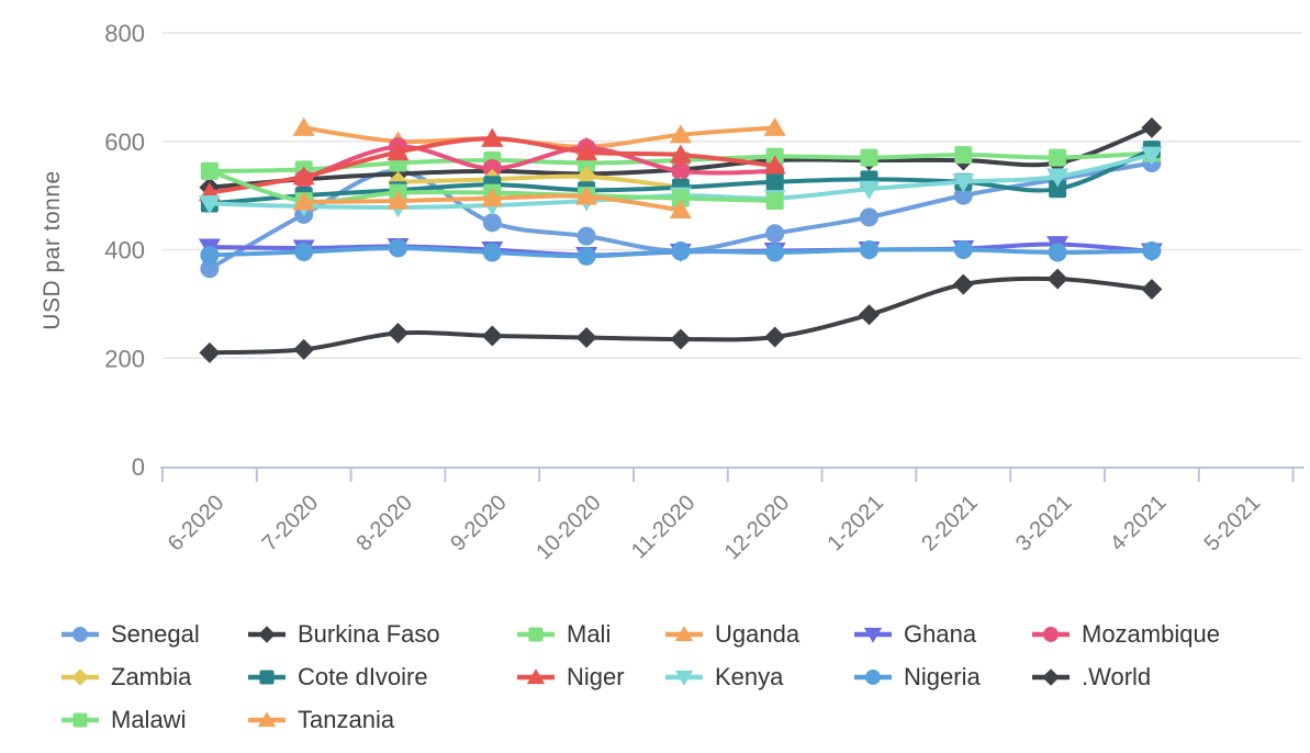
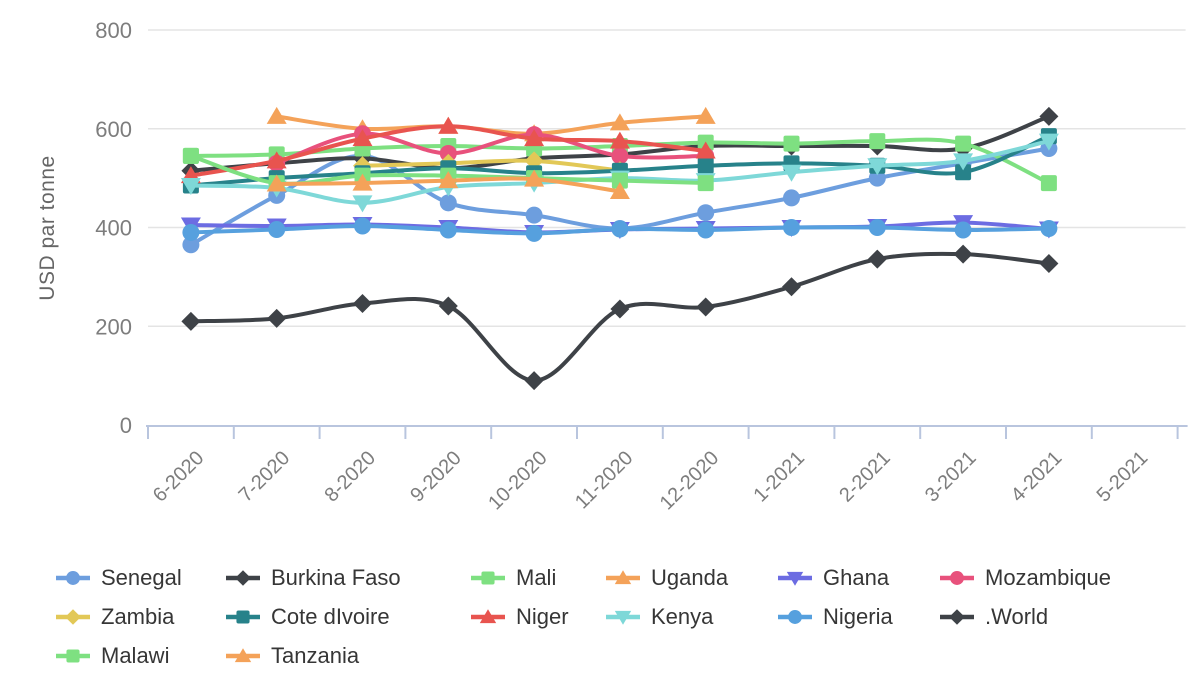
Kenya/8-2020: 480 -> 450
Burkina Faso/9-2020: 540 -> 520
.World/10-2020: 240 -> 90
Mali/4-2021: 580 -> 490
